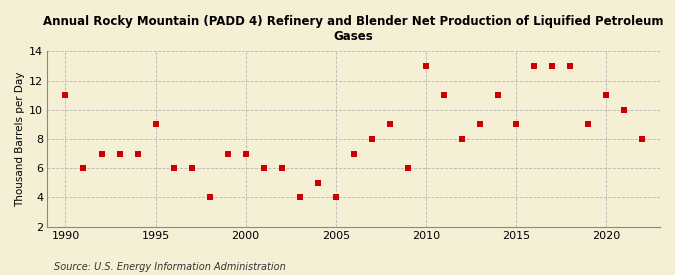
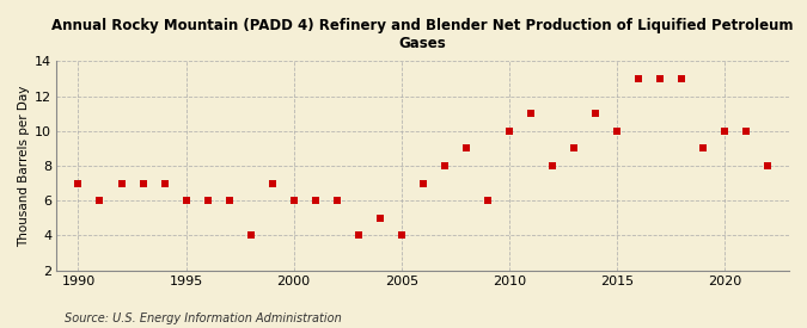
1990: 11 -> 7
1995: 9 -> 6
2000: 7 -> 6
2010: 13 -> 10
2015: 9 -> 10
2020: 11 -> 10
